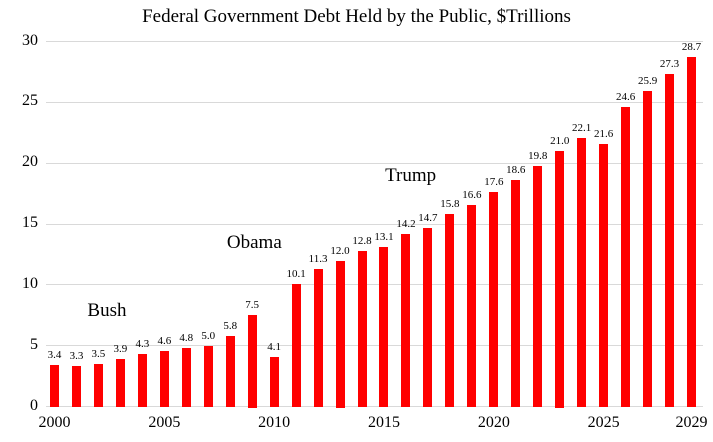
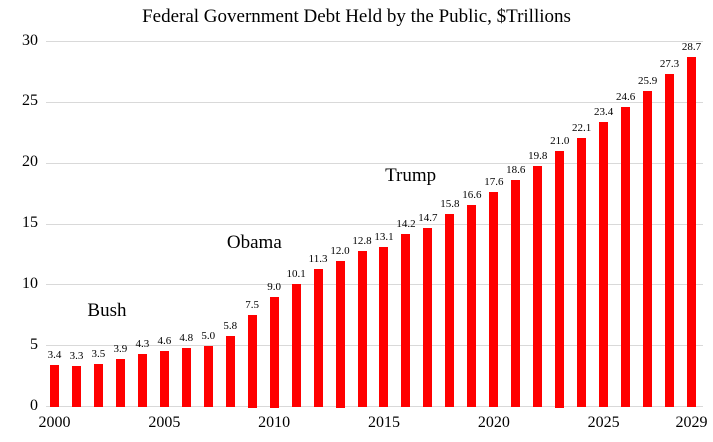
2010: 4.1 -> 9.0
2025: 21.6 -> 23.4
